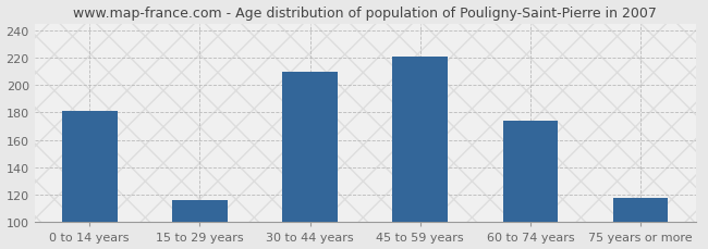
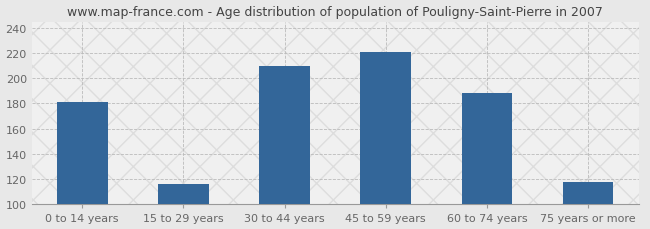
60 to 74 years: 174 -> 188
